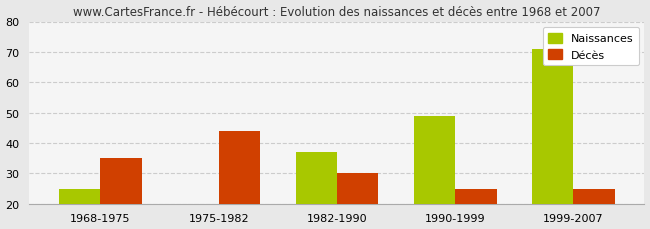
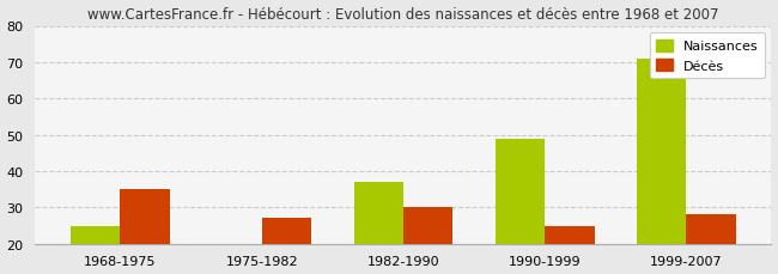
Décès/1975-1982: 44 -> 27
Décès/1999-2007: 25 -> 28
